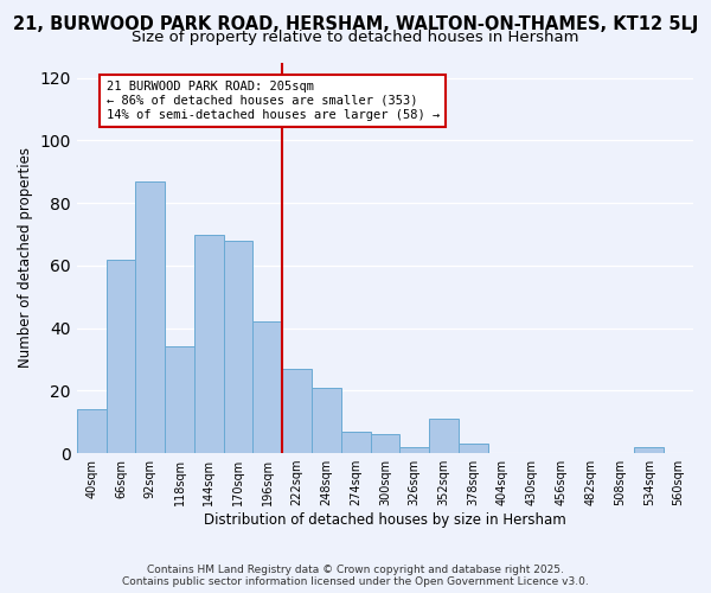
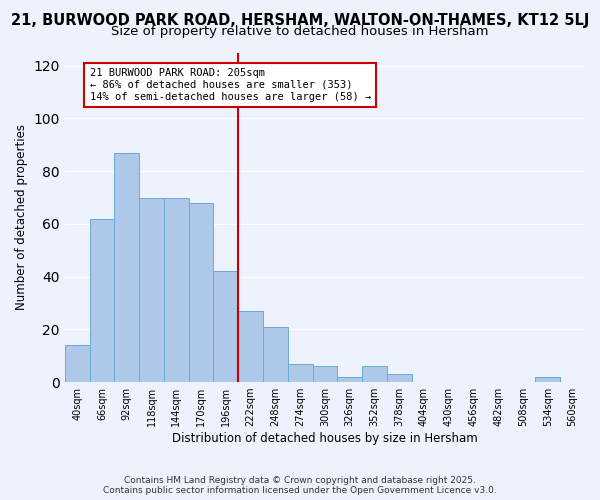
118sqm: 34 -> 70
352sqm: 11 -> 6
